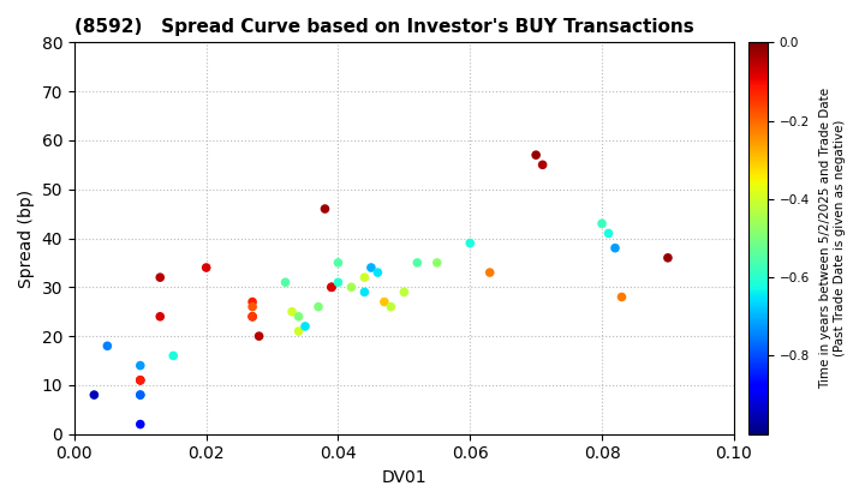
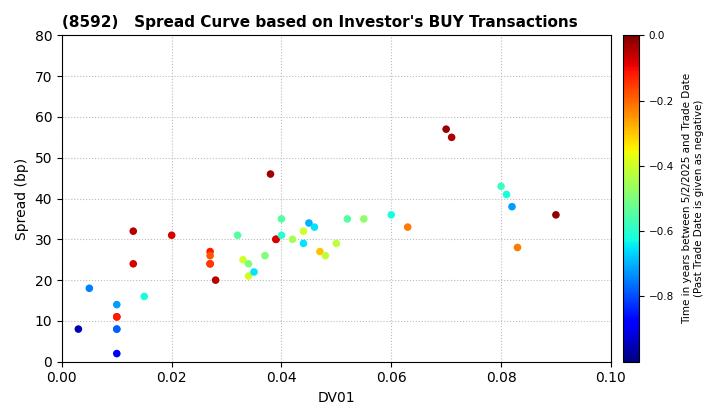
0.02: 34 -> 31
0.06: 39 -> 36
